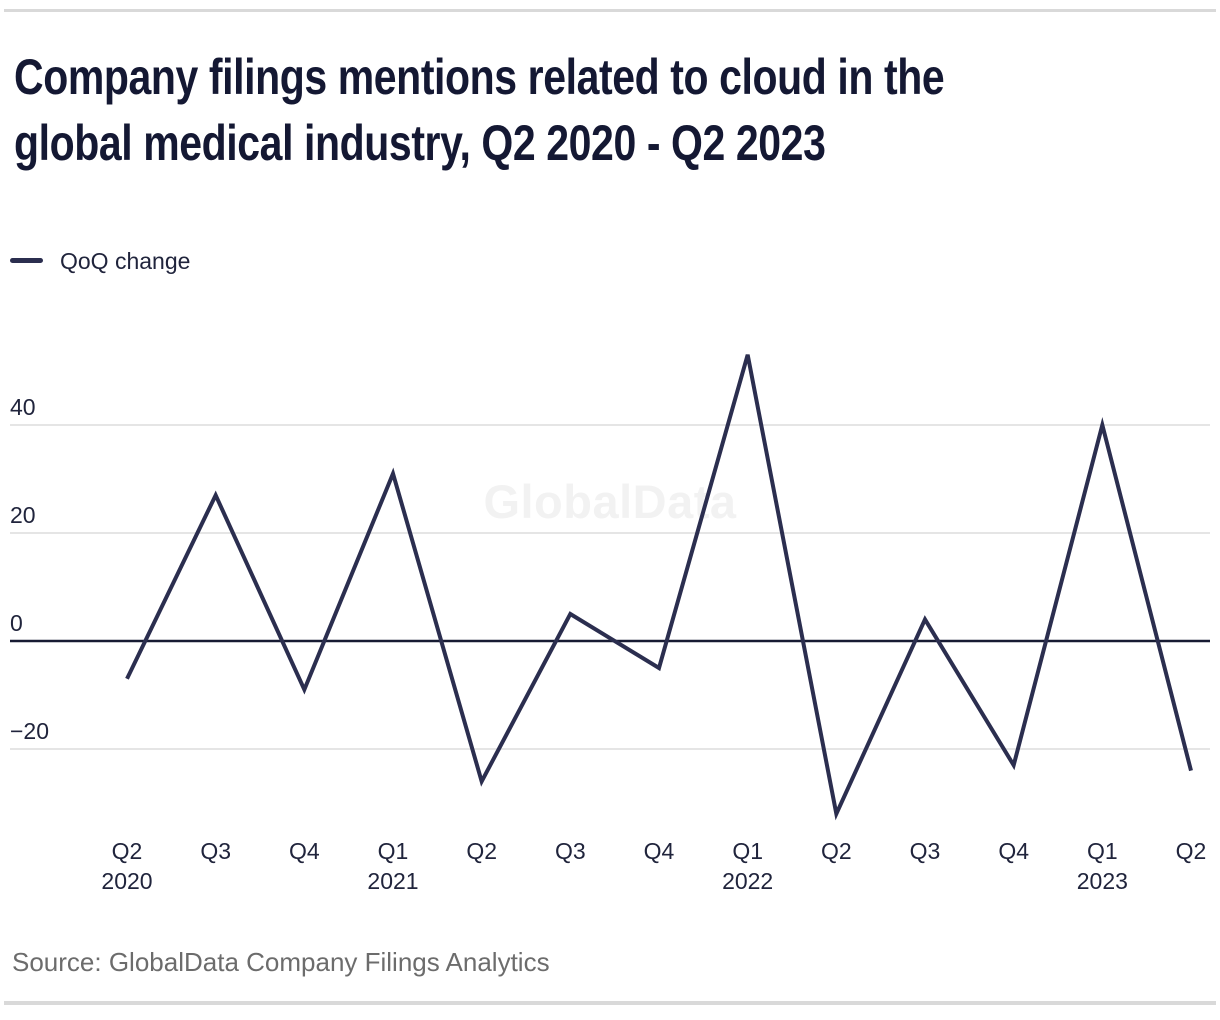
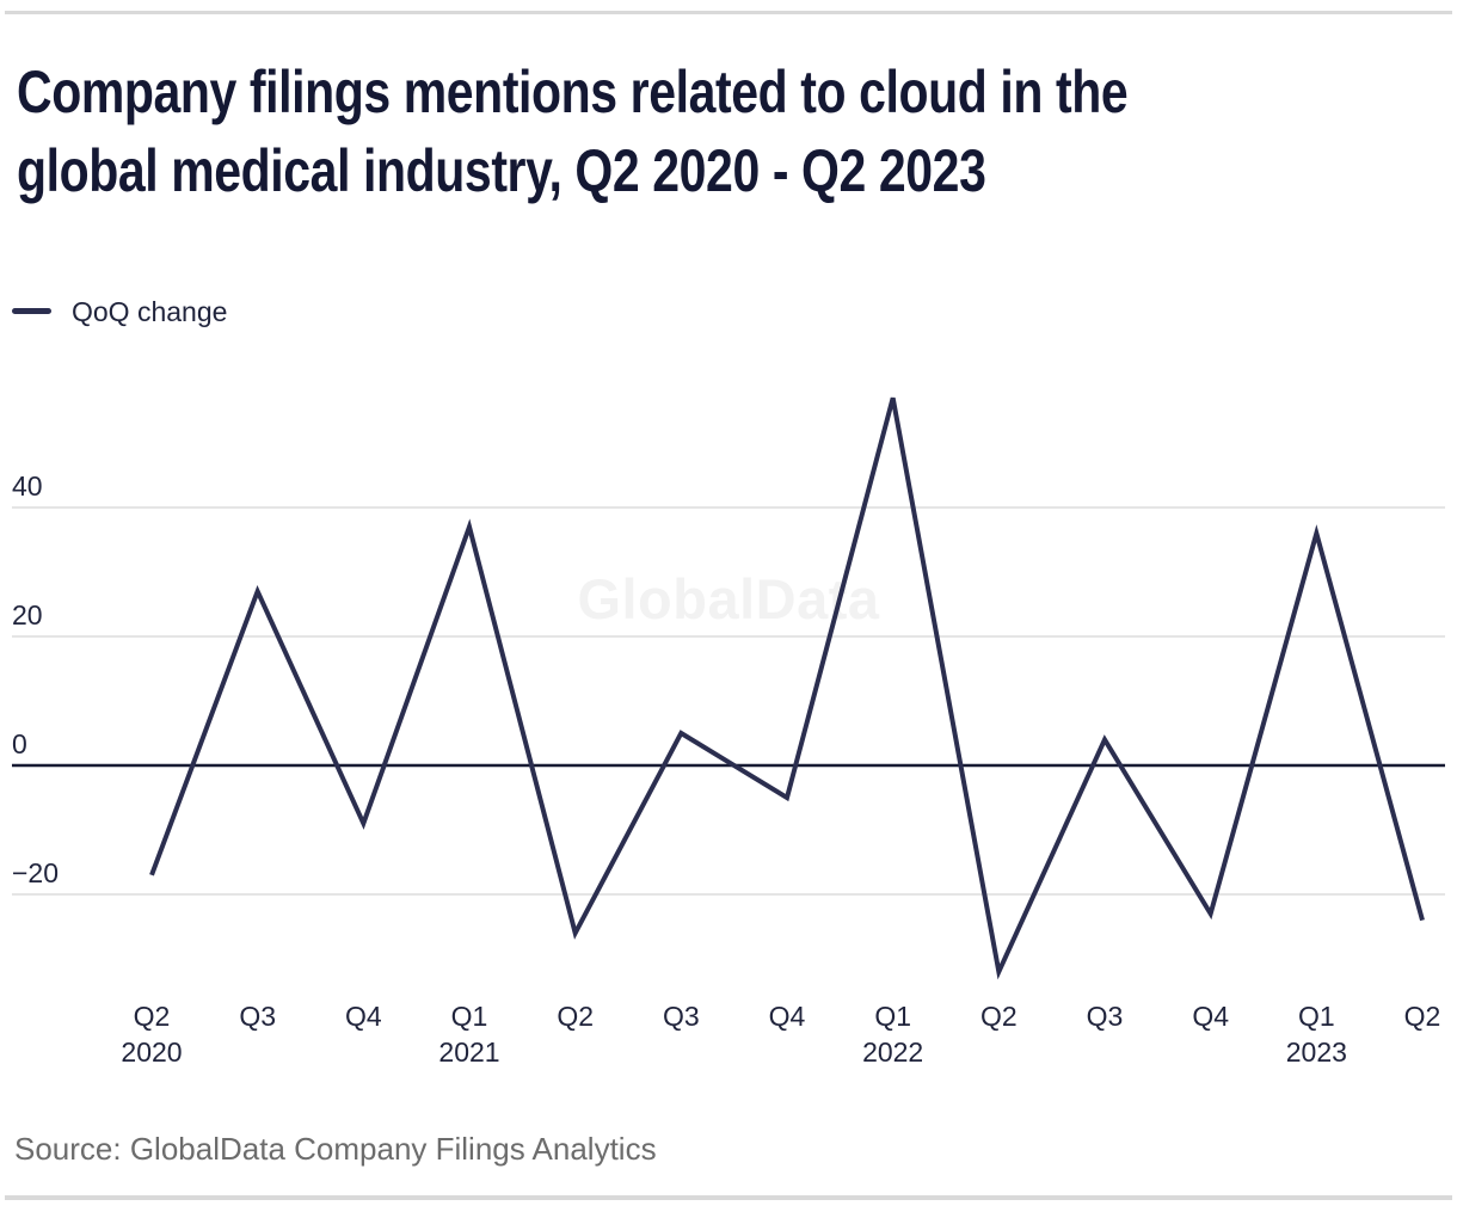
Q2 2020: -7 -> -17
Q1 2021: 31 -> 37
Q1 2022: 53 -> 57
Q1 2023: 40 -> 36
